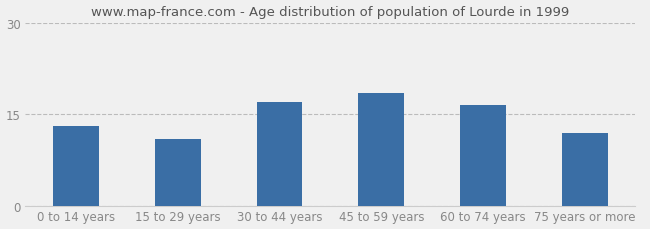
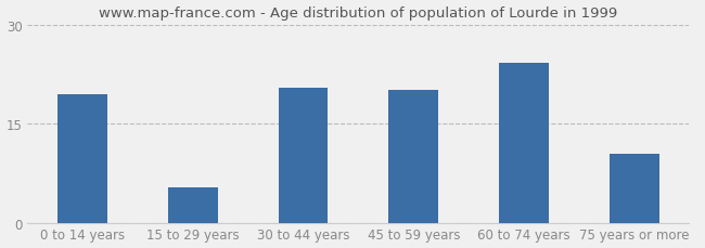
0 to 14 years: 13.0 -> 19.4
15 to 29 years: 11.0 -> 5.4
30 to 44 years: 17.0 -> 20.4
45 to 59 years: 18.5 -> 20.2
60 to 74 years: 16.5 -> 24.2
75 years or more: 12.0 -> 10.4
